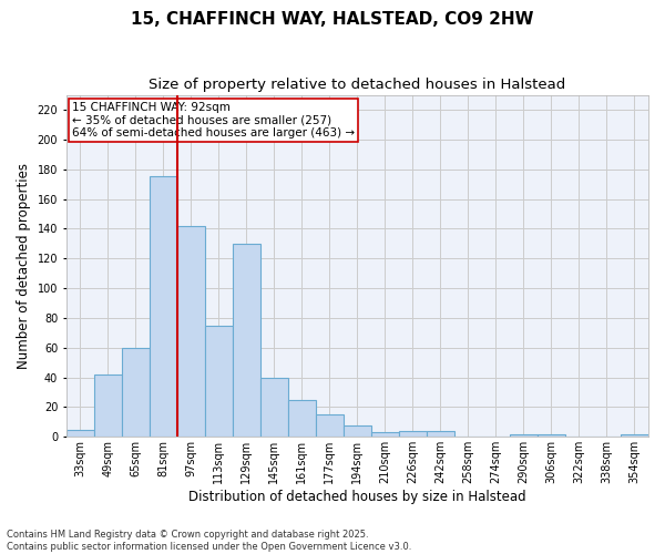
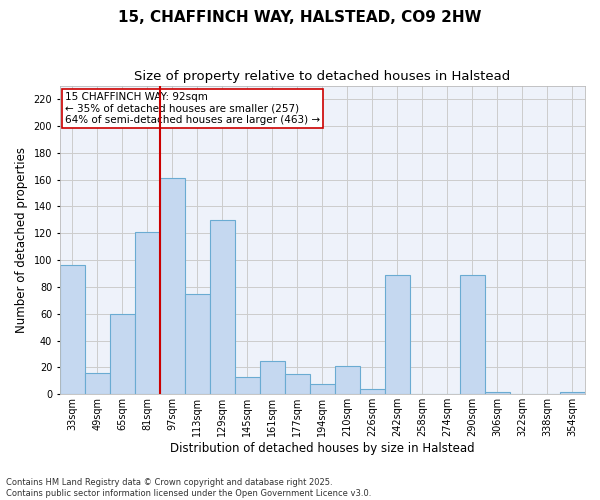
33sqm: 5 -> 96
49sqm: 42 -> 16
81sqm: 175 -> 121
97sqm: 142 -> 161
145sqm: 40 -> 13
210sqm: 3 -> 21
242sqm: 4 -> 89
290sqm: 2 -> 89
